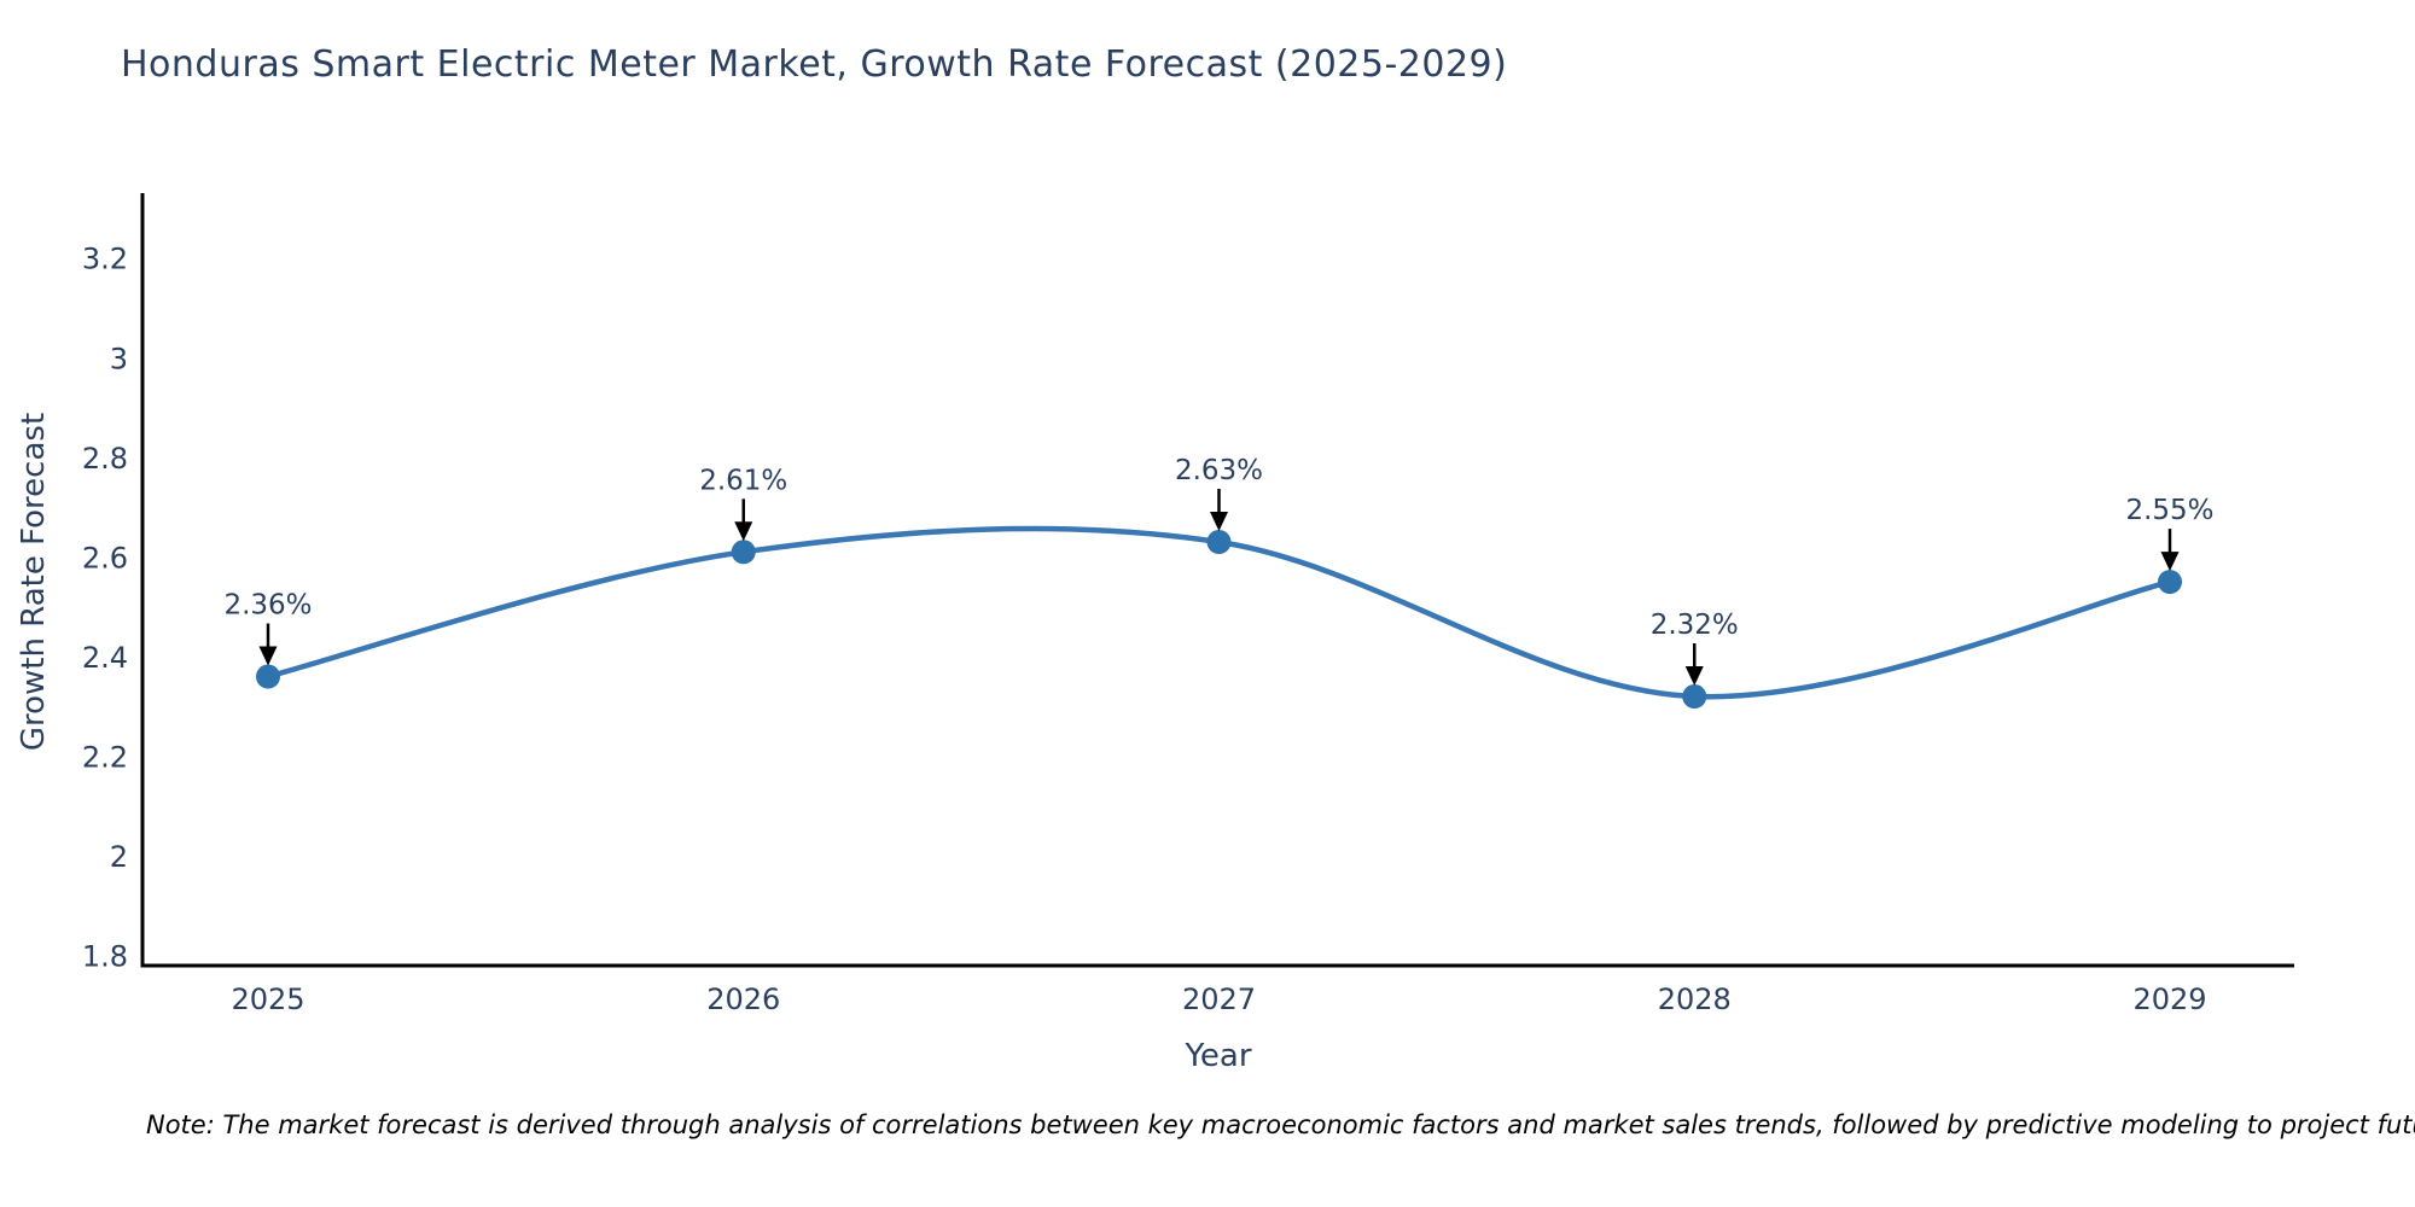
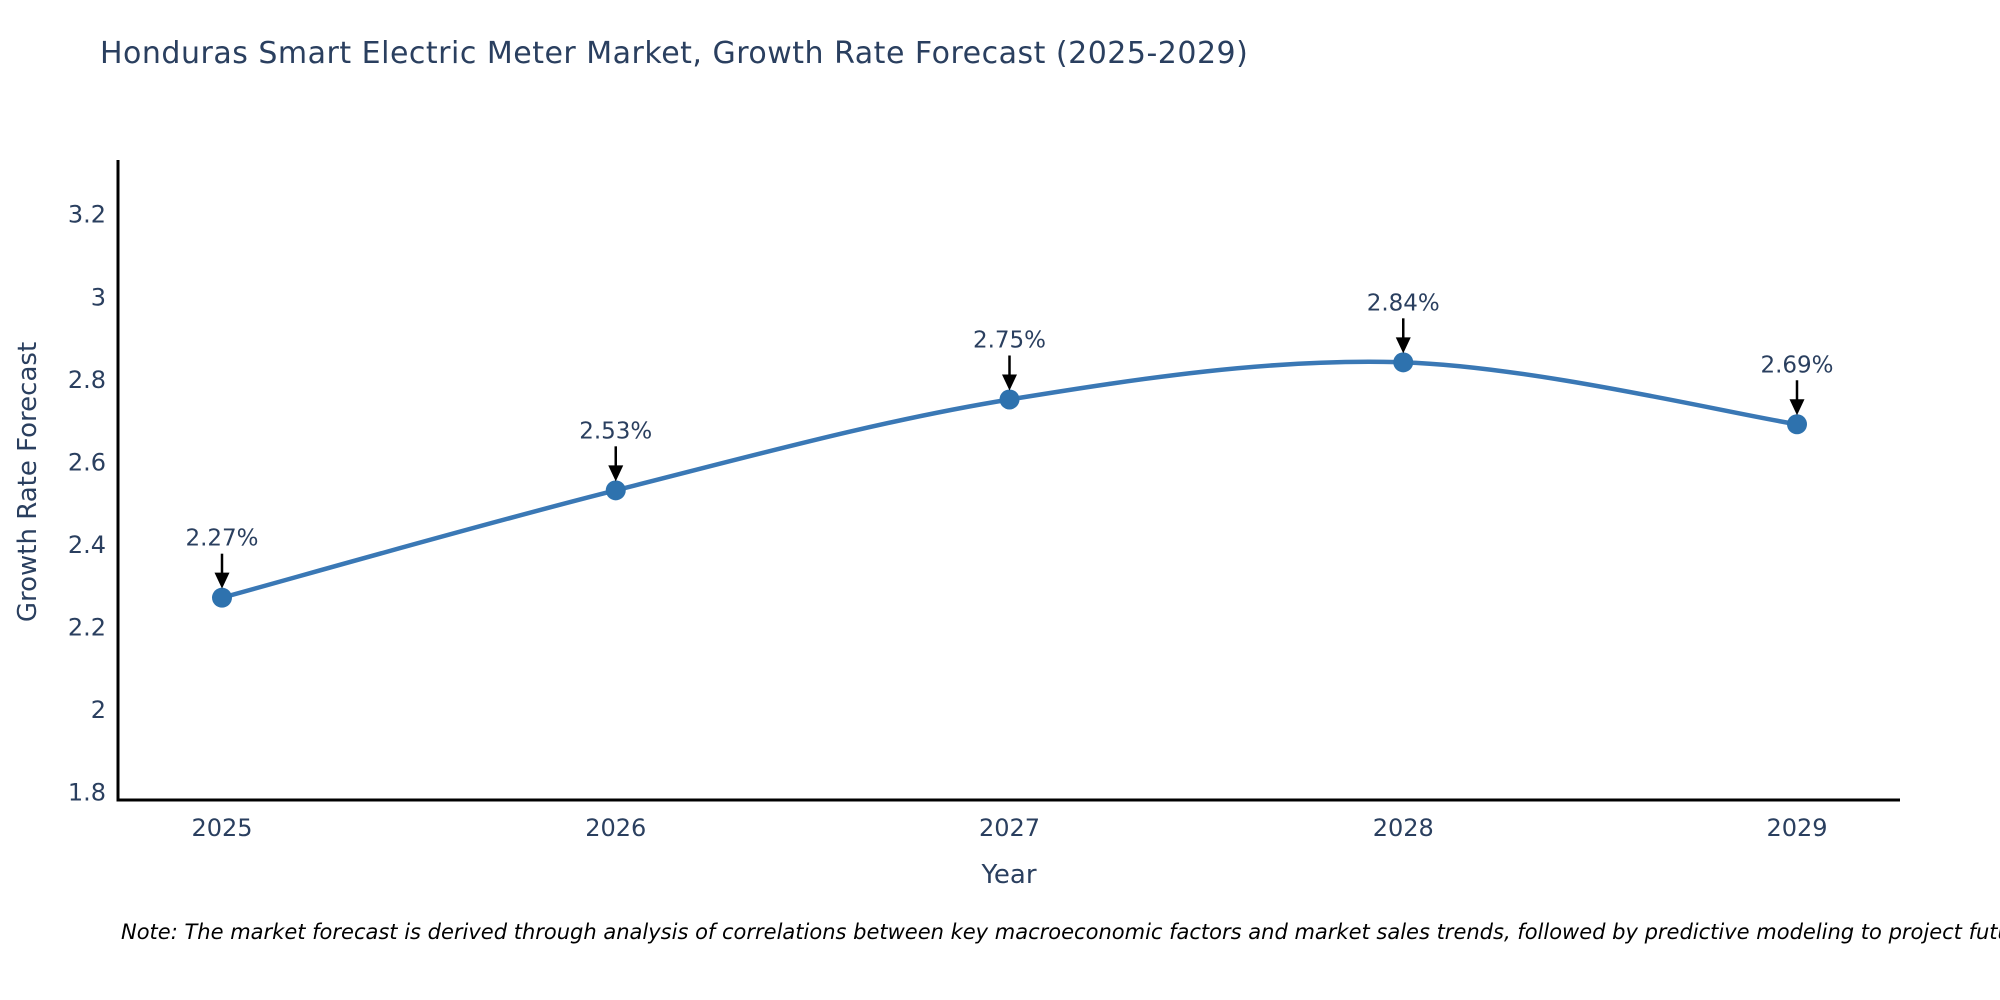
2025: 2.36% -> 2.27%
2026: 2.61% -> 2.53%
2027: 2.63% -> 2.75%
2028: 2.32% -> 2.84%
2029: 2.55% -> 2.69%
